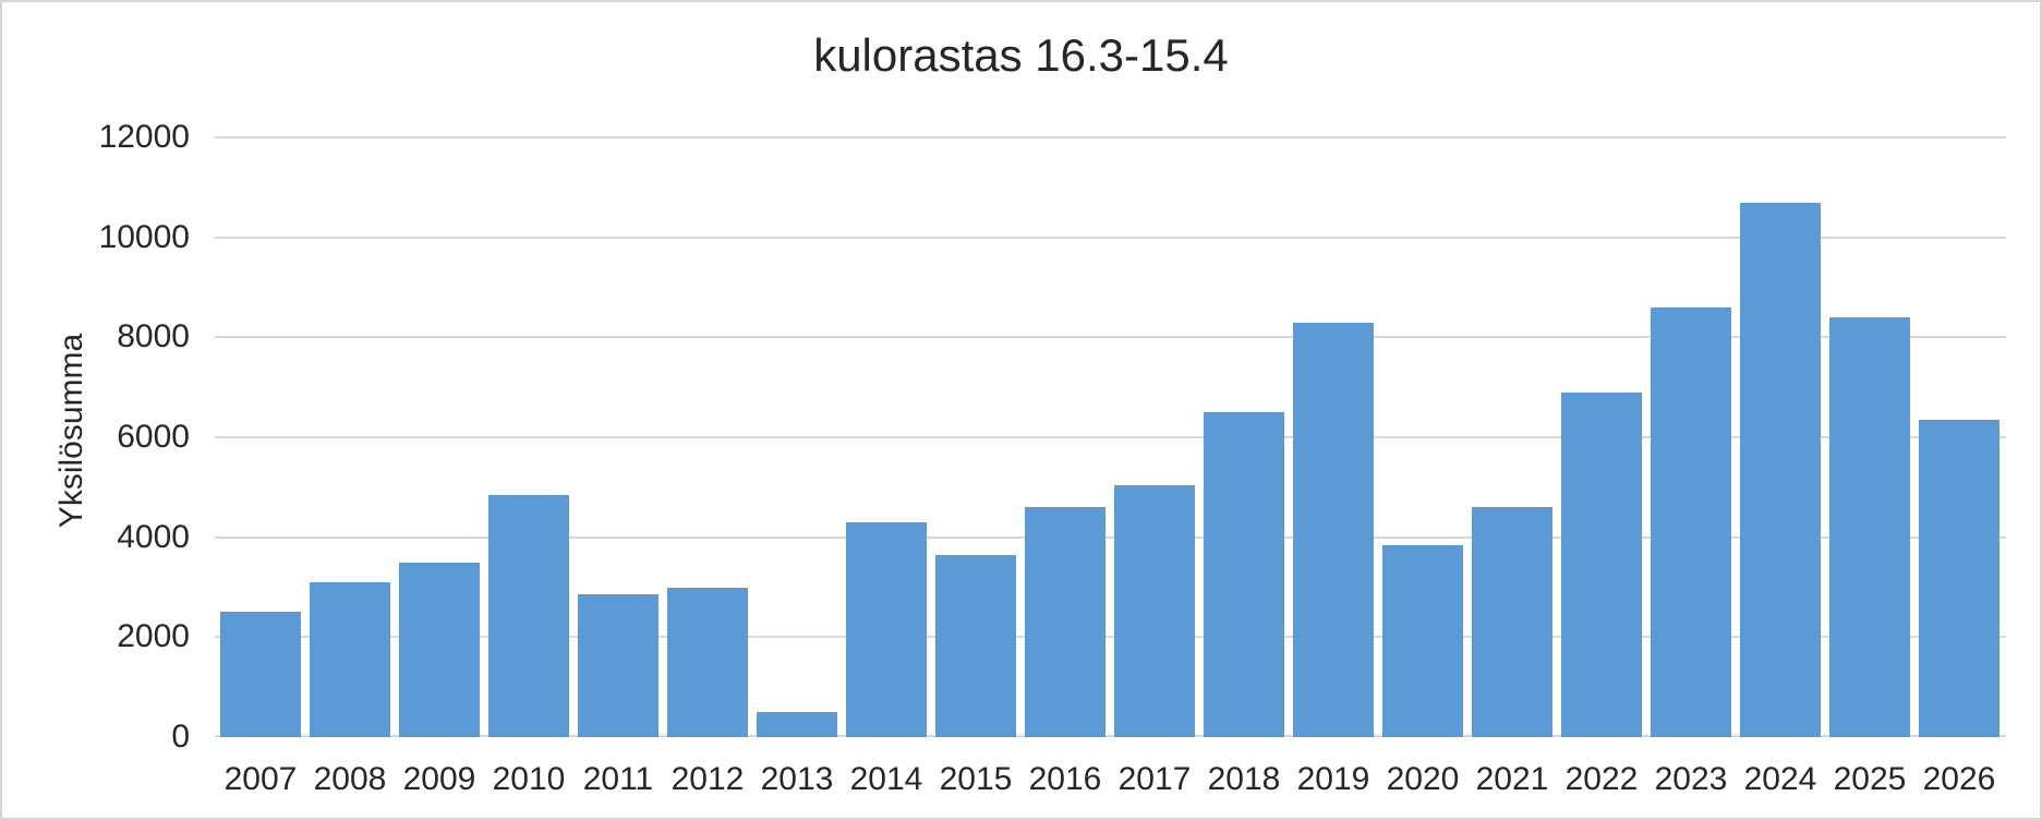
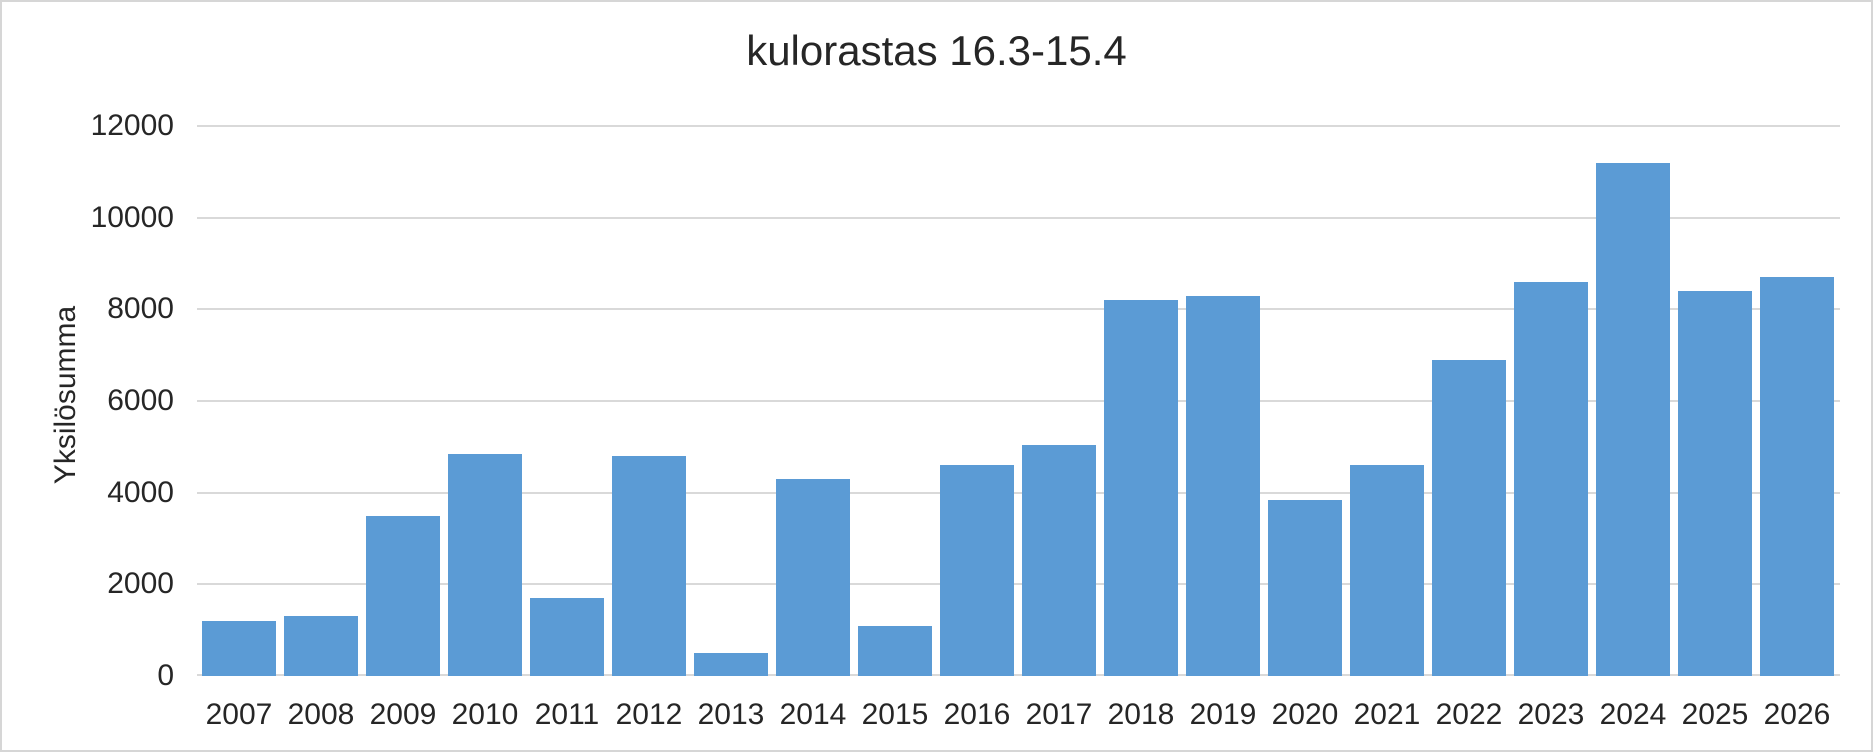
2007: 2500 -> 1200
2008: 3100 -> 1300
2011: 2800 -> 1700
2012: 3000 -> 4800
2015: 3600 -> 1100
2018: 6500 -> 8200
2024: 10700 -> 11200
2026: 6400 -> 8700
